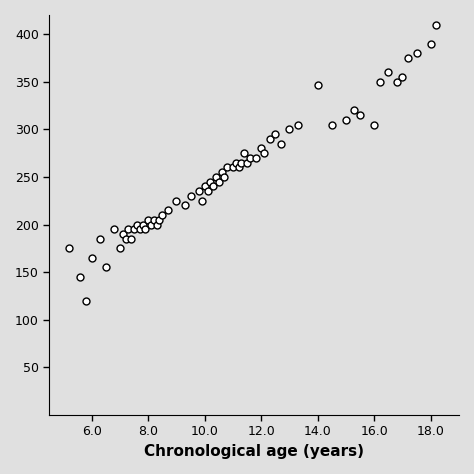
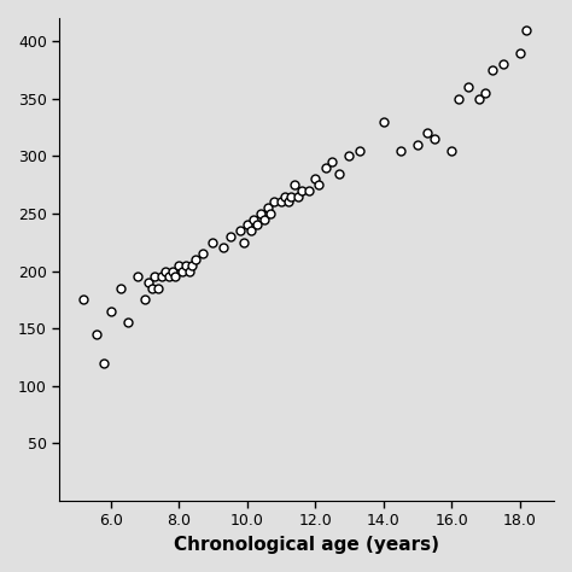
14.0: 346 -> 330
